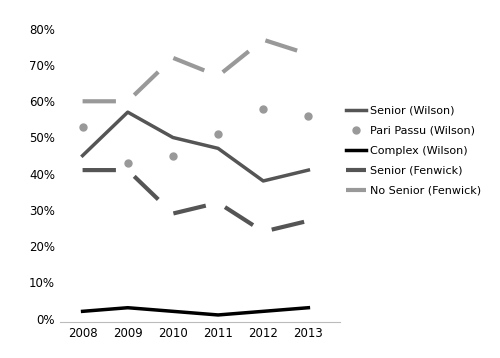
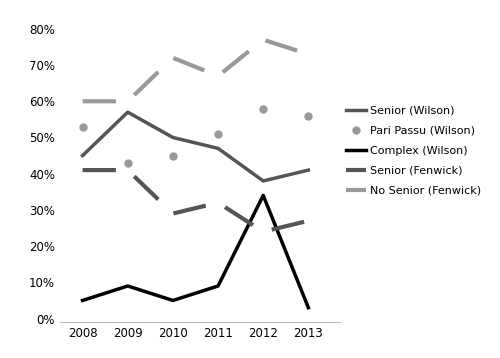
Complex (Wilson)/2008: 2% -> 5%
Complex (Wilson)/2009: 3% -> 9%
Complex (Wilson)/2010: 2% -> 5%
Complex (Wilson)/2011: 1% -> 9%
Complex (Wilson)/2012: 2% -> 34%
